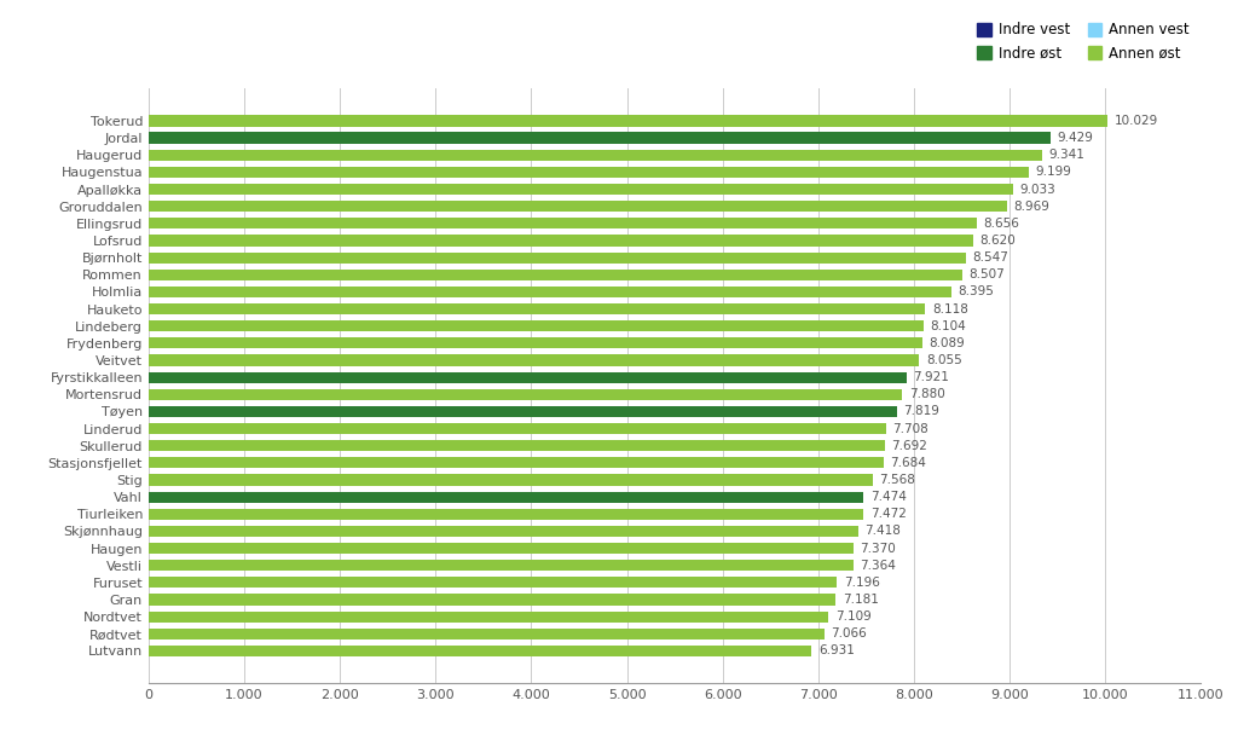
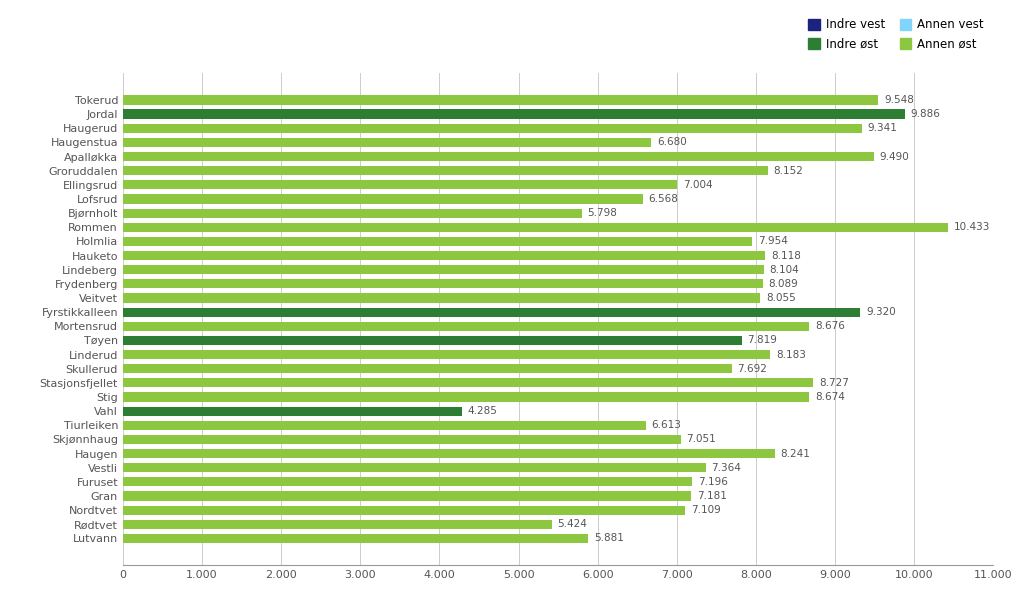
Tokerud: 10.029 -> 9.548
Jordal: 9.429 -> 9.886
Haugenstua: 9.199 -> 6.680
Apalløkka: 9.033 -> 9.490
Groruddalen: 8.969 -> 8.152
Ellingsrud: 8.656 -> 7.004
Lofsrud: 8.620 -> 6.568
Bjørnholt: 8.547 -> 5.798
Rommen: 8.507 -> 10.433
Holmlia: 8.395 -> 7.954
Fyrstikkalleen: 7.921 -> 9.320
Mortensrud: 7.880 -> 8.676
Linderud: 7.708 -> 8.183
Stasjonsfjellet: 7.684 -> 8.727
Stig: 7.568 -> 8.674
Vahl: 7.474 -> 4.285
Tiurleiken: 7.472 -> 6.613
Skjønnhaug: 7.418 -> 7.051
Haugen: 7.370 -> 8.241
Rødtvet: 7.066 -> 5.424
Lutvann: 6.931 -> 5.881
